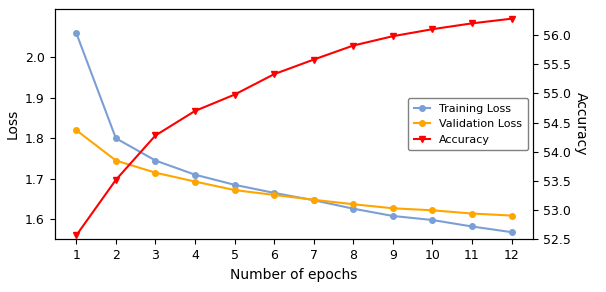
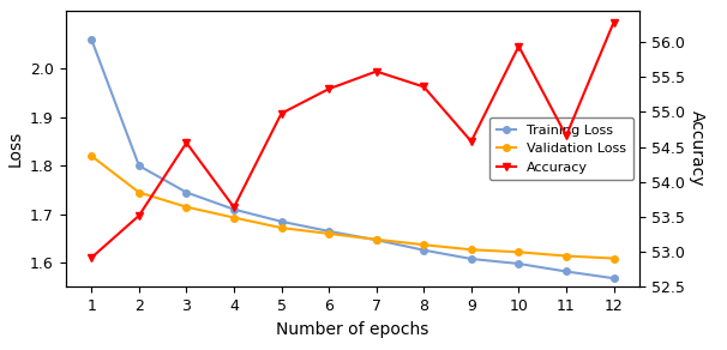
Accuracy/1: 52.57 -> 52.92
Accuracy/3: 54.28 -> 54.56
Accuracy/4: 54.70 -> 53.64
Accuracy/8: 55.82 -> 55.36
Accuracy/9: 55.98 -> 54.58
Accuracy/10: 56.10 -> 55.94
Accuracy/11: 56.20 -> 54.66
